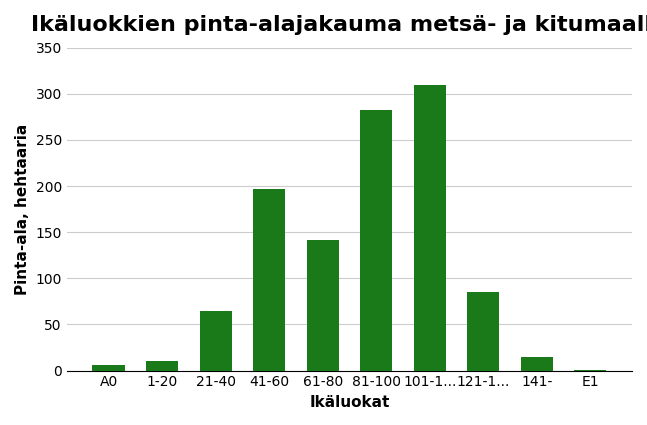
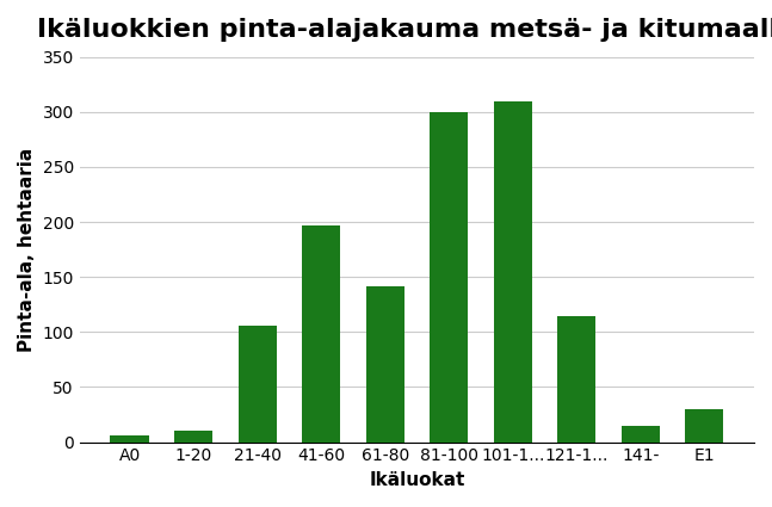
21-40: 65 -> 106
81-100: 282 -> 300
121-1...: 85 -> 114
E1: 1 -> 30
